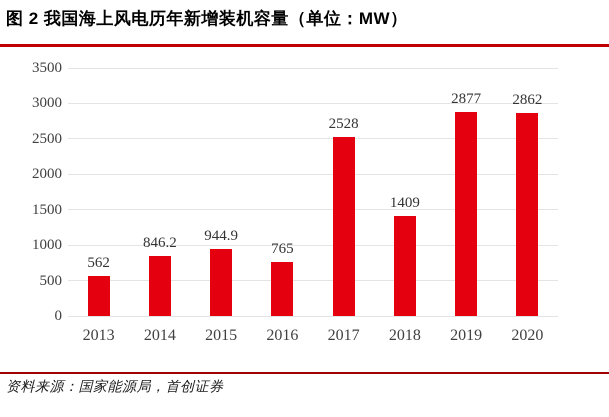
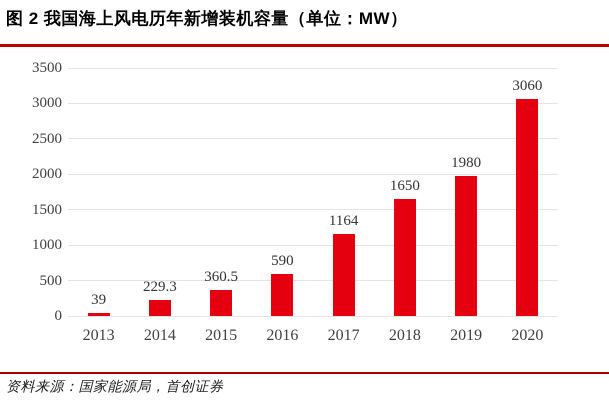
2013: 562 -> 39
2014: 846.2 -> 229.3
2015: 944.9 -> 360.5
2016: 765 -> 590
2017: 2528 -> 1164
2018: 1409 -> 1650
2019: 2877 -> 1980
2020: 2862 -> 3060
